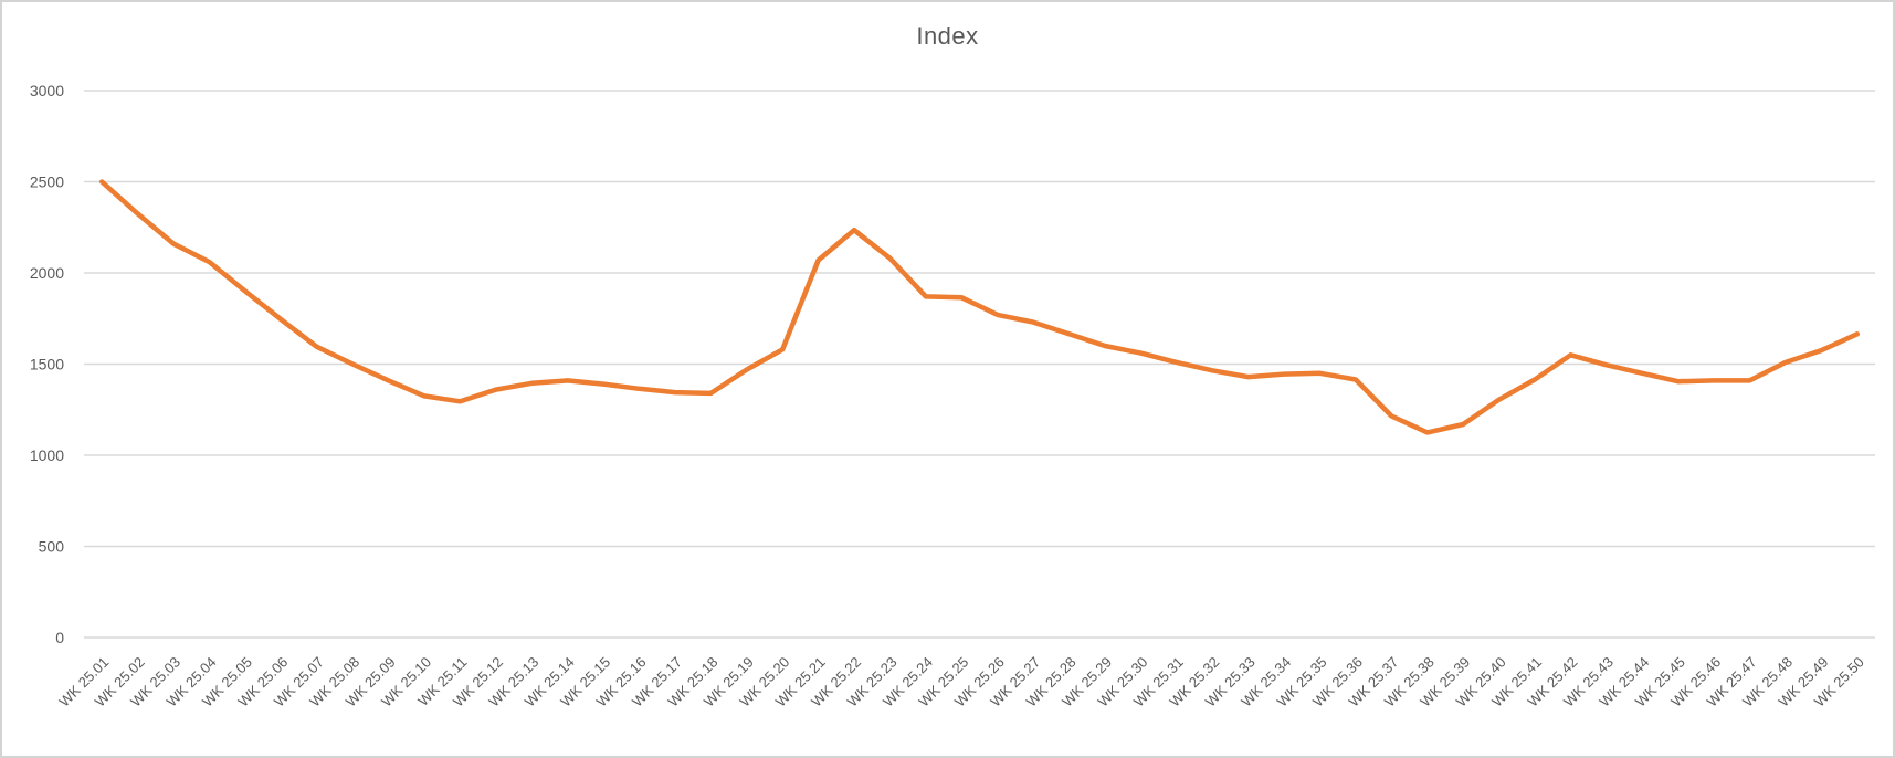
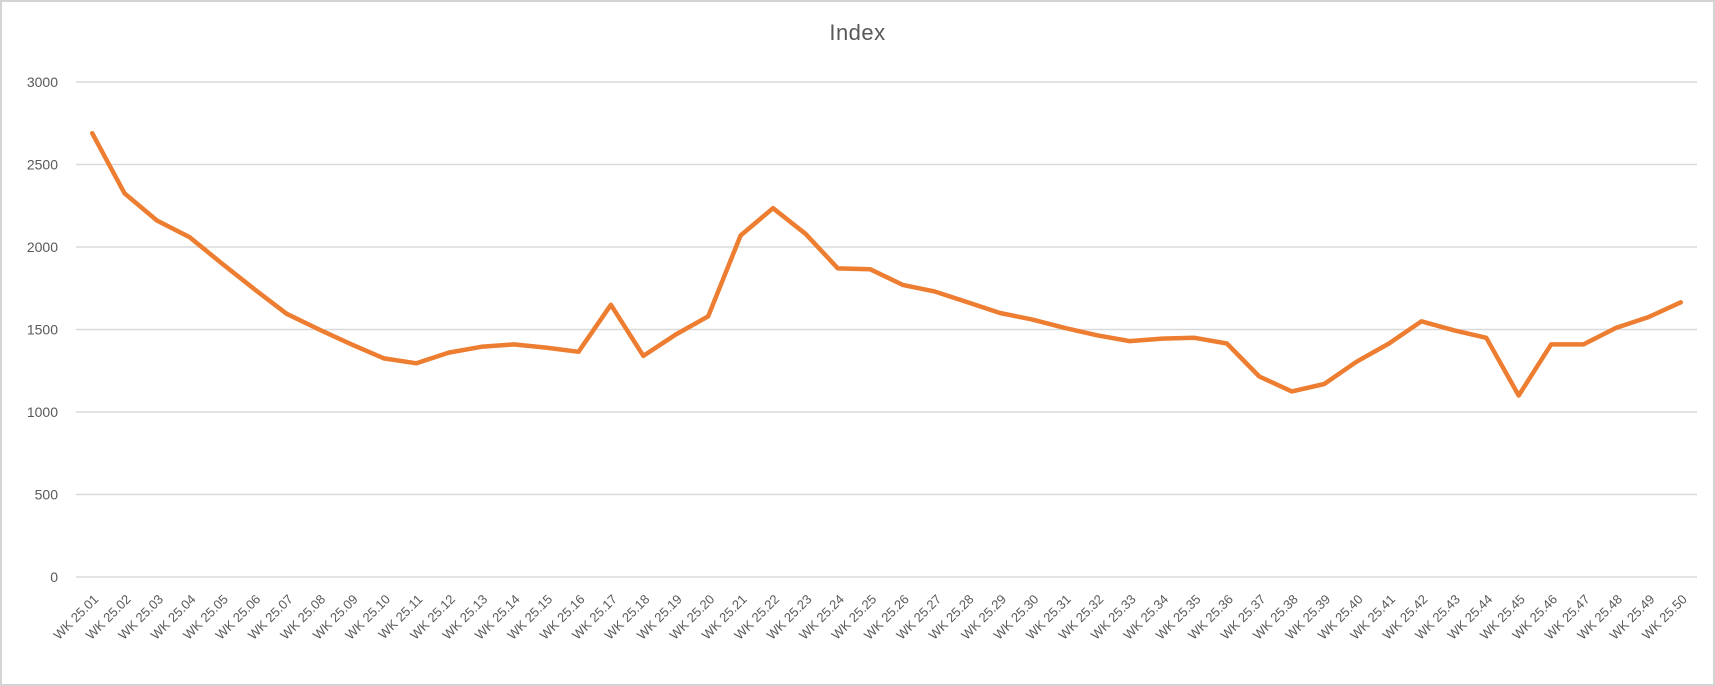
WK 25.01: 2500 -> 2690
WK 25.17: 1340 -> 1650
WK 25.45: 1400 -> 1100
